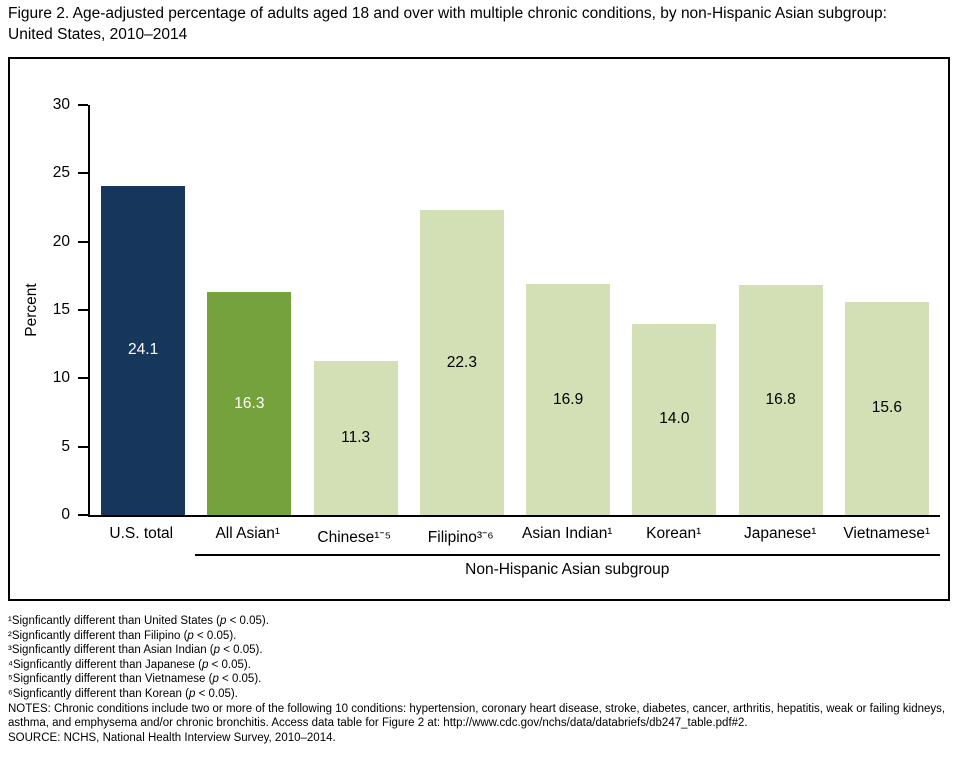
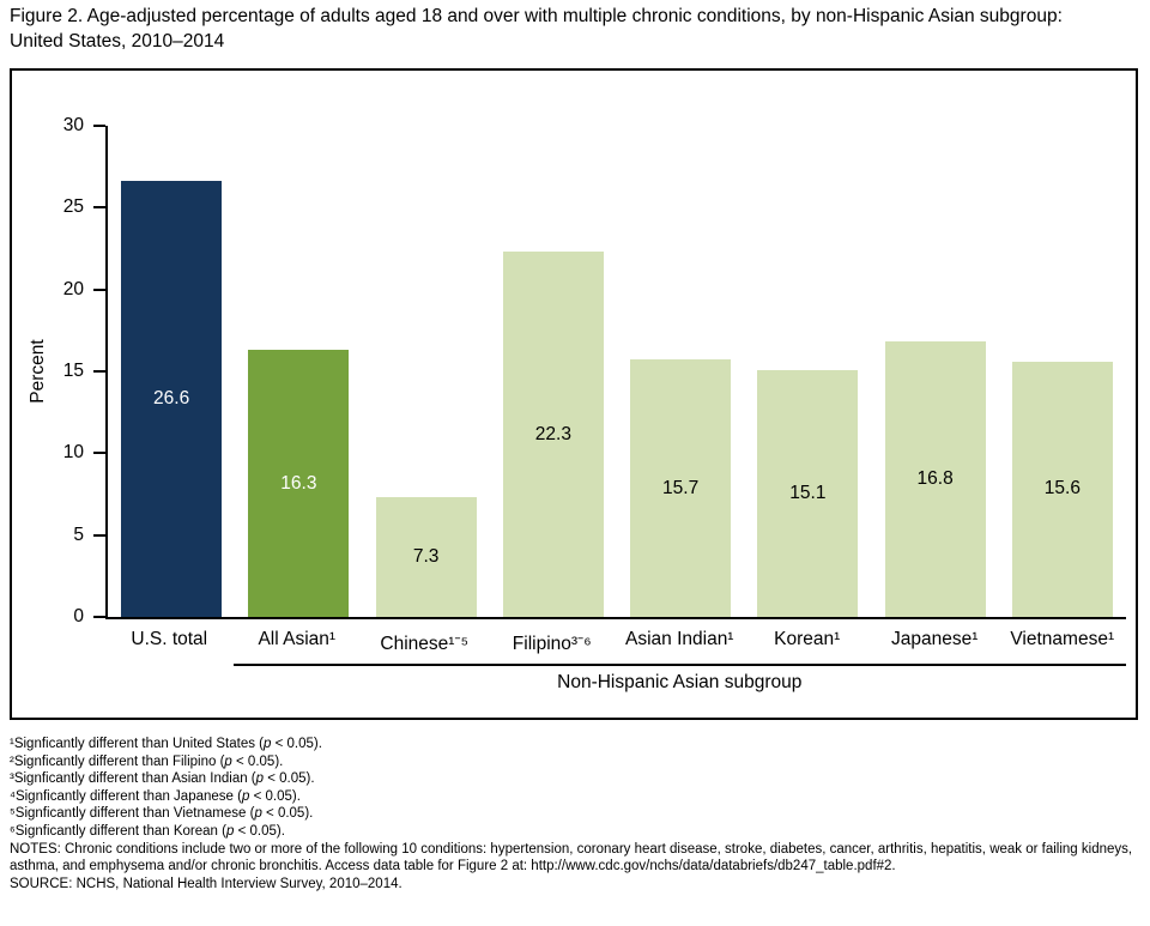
U.S. total: 24.1 -> 26.6
Chinese¹⁻⁵: 11.3 -> 7.3
Asian Indian¹: 16.9 -> 15.7
Korean¹: 14.0 -> 15.1
